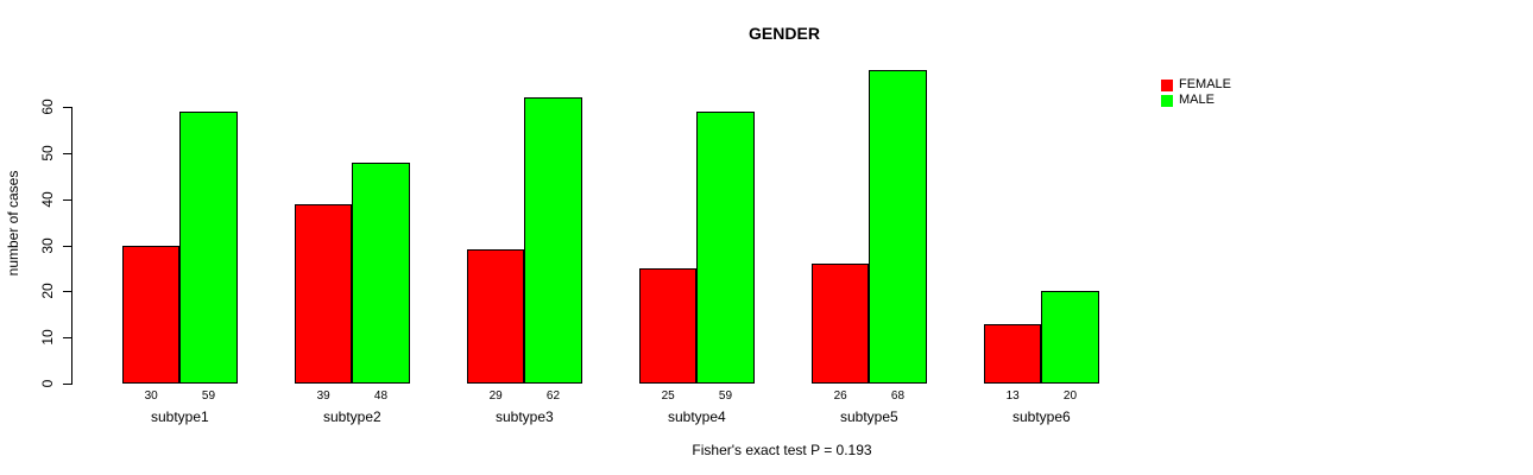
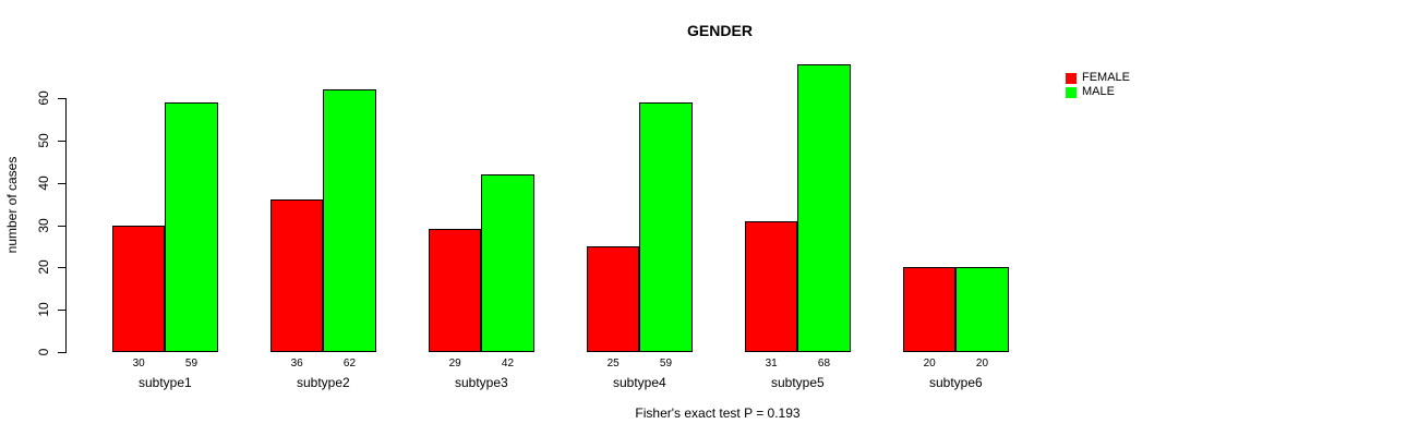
FEMALE/subtype2: 39 -> 36
MALE/subtype2: 48 -> 62
MALE/subtype3: 62 -> 42
FEMALE/subtype5: 26 -> 31
FEMALE/subtype6: 13 -> 20
